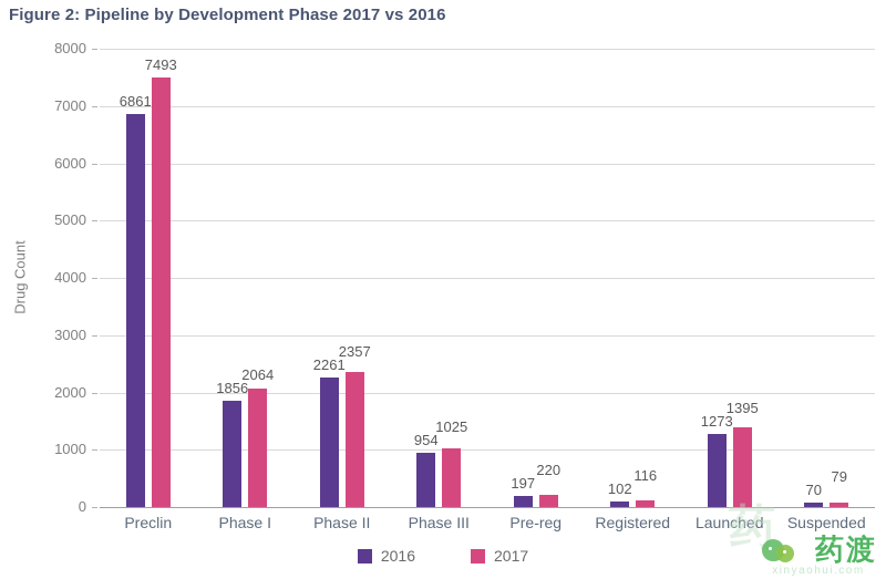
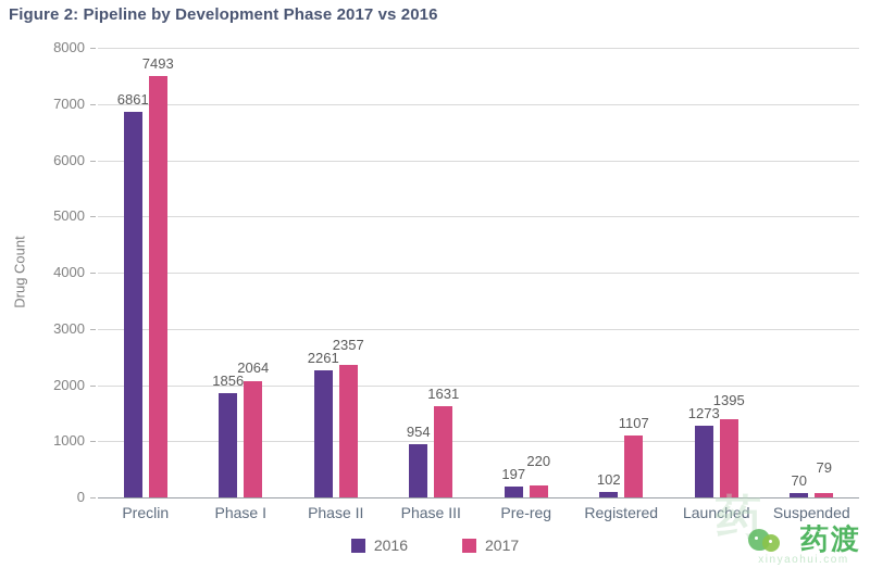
2017/Phase III: 1025 -> 1631
2017/Registered: 116 -> 1107
